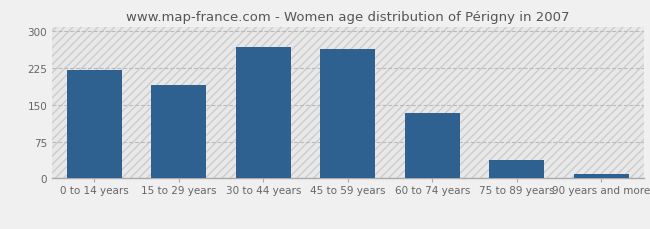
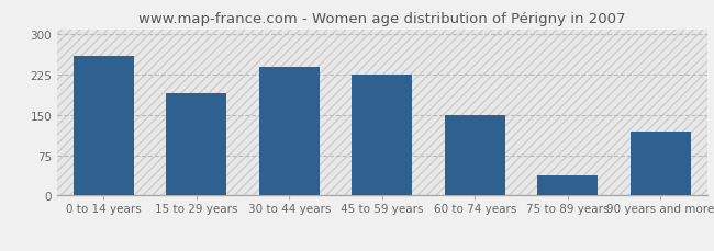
0 to 14 years: 222 -> 260
30 to 44 years: 268 -> 240
45 to 59 years: 265 -> 225
60 to 74 years: 133 -> 150
90 years and more: 8 -> 120
